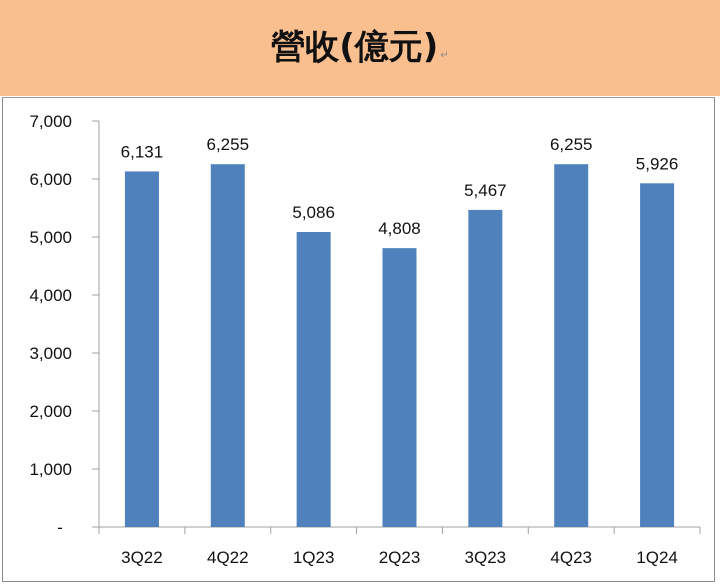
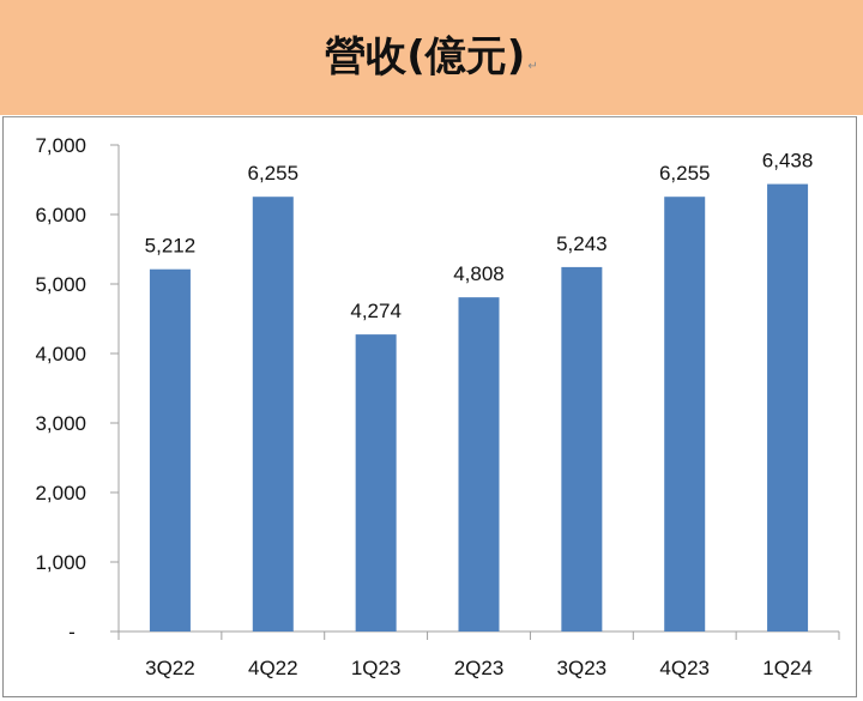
3Q22: 6,131 -> 5,212
1Q23: 5,086 -> 4,274
3Q23: 5,467 -> 5,243
1Q24: 5,926 -> 6,438
